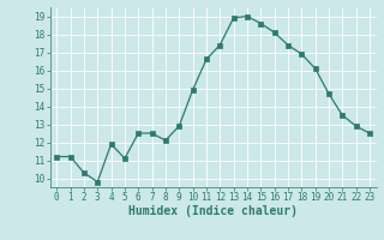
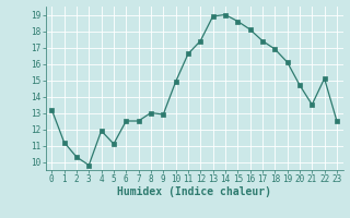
0: 11.2 -> 13.2
8: 12.1 -> 13.0
22: 12.9 -> 15.1
